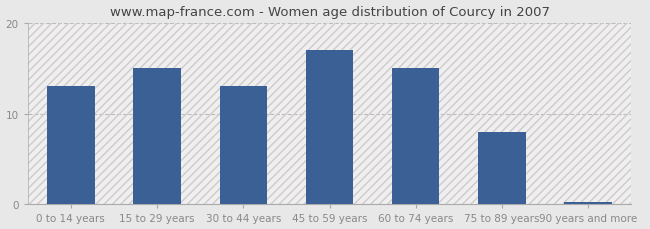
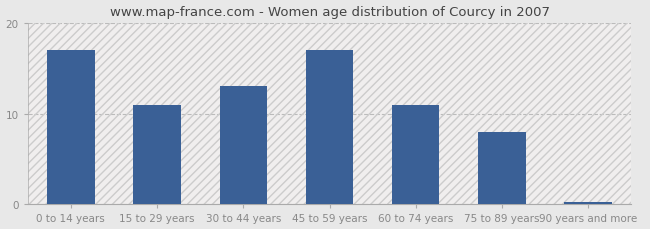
0 to 14 years: 13.0 -> 17.0
15 to 29 years: 15.0 -> 11.0
60 to 74 years: 15.0 -> 11.0
